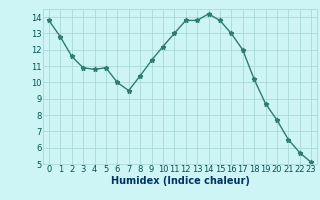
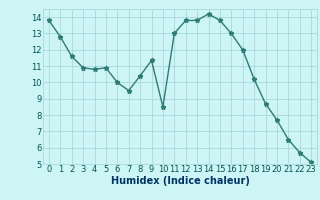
10: 12.2 -> 8.5
